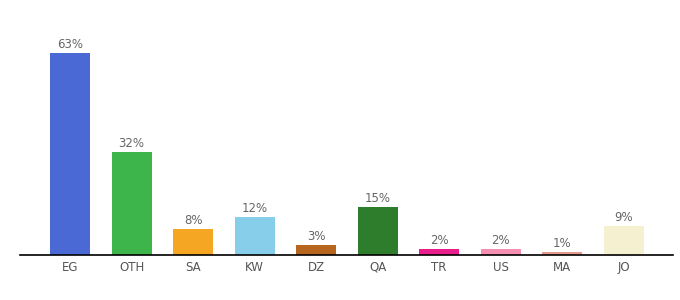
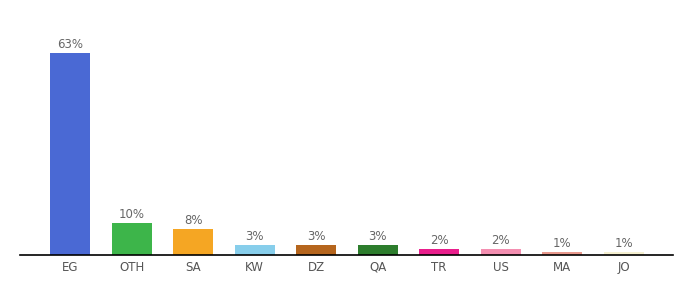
OTH: 32% -> 10%
KW: 12% -> 3%
QA: 15% -> 3%
JO: 9% -> 1%
